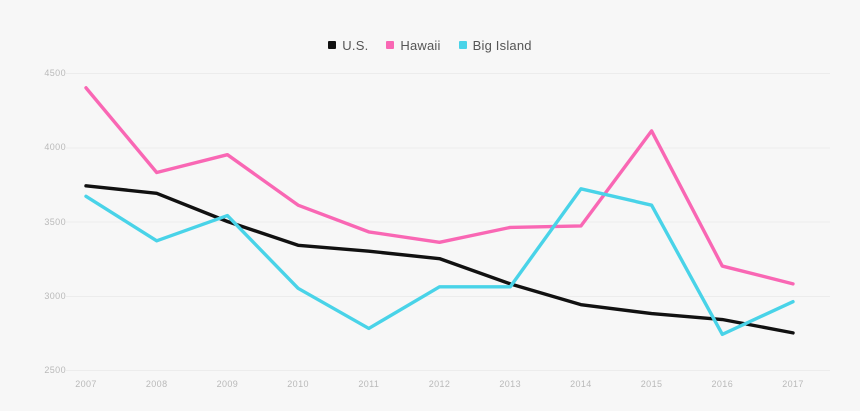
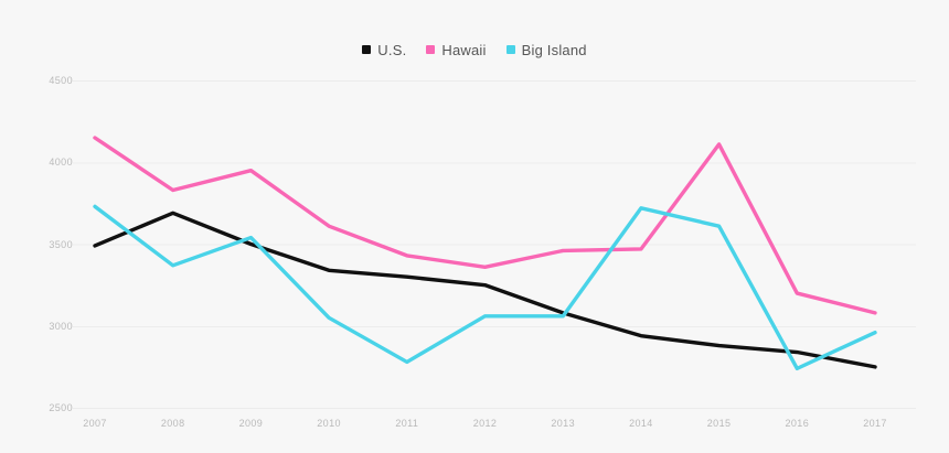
U.S./2007: 3740 -> 3490
Hawaii/2007: 4400 -> 4150
Big Island/2007: 3670 -> 3730
